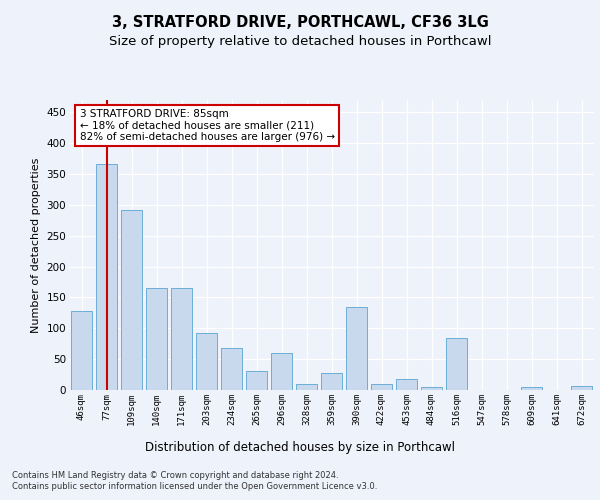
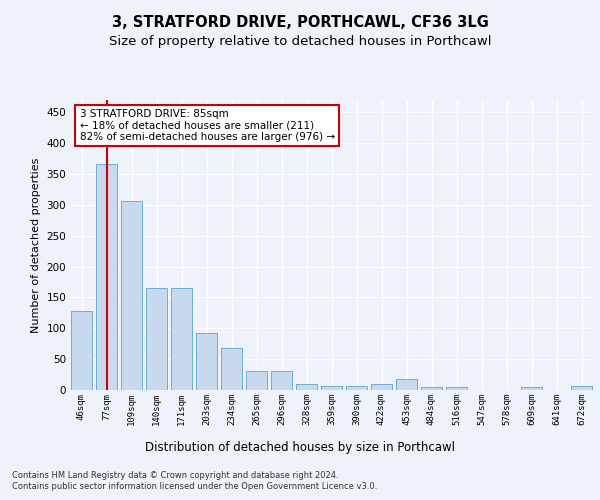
109sqm: 292 -> 307
296sqm: 60 -> 30
359sqm: 28 -> 7
390sqm: 134 -> 7
516sqm: 84 -> 5
